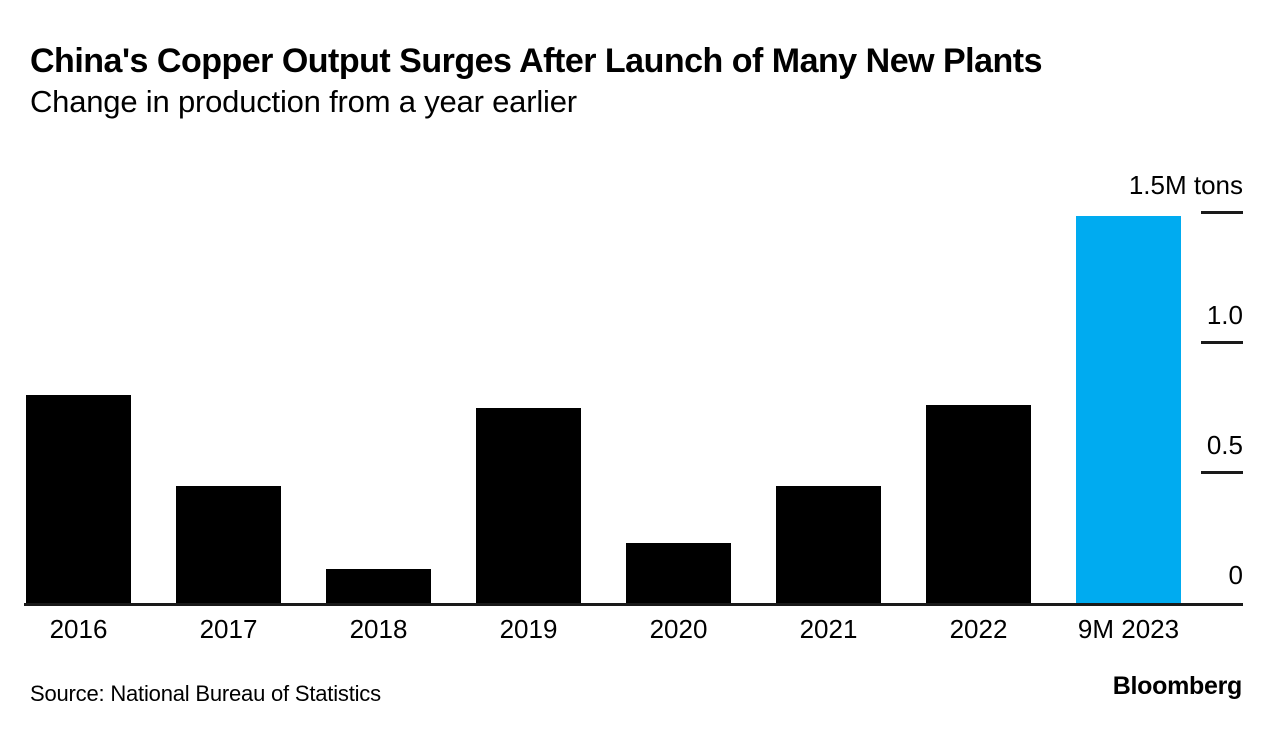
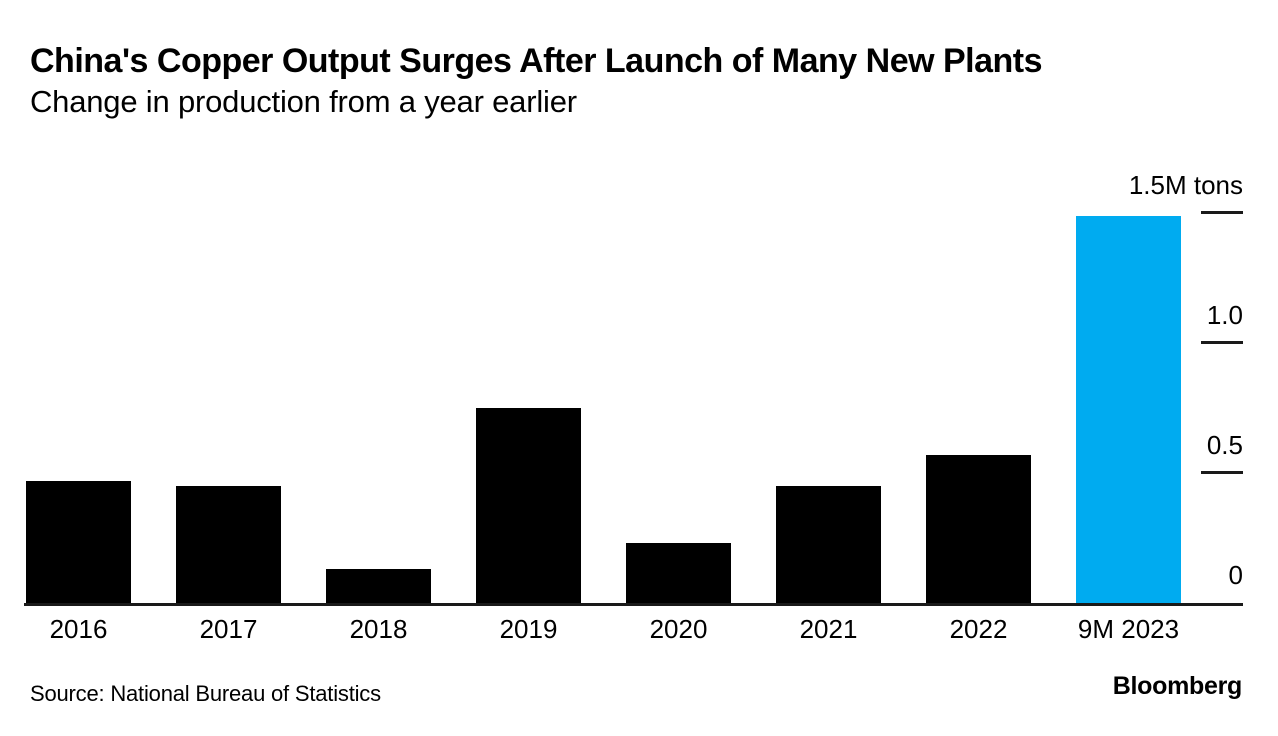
2016: 0.80 -> 0.47
2022: 0.76 -> 0.57
